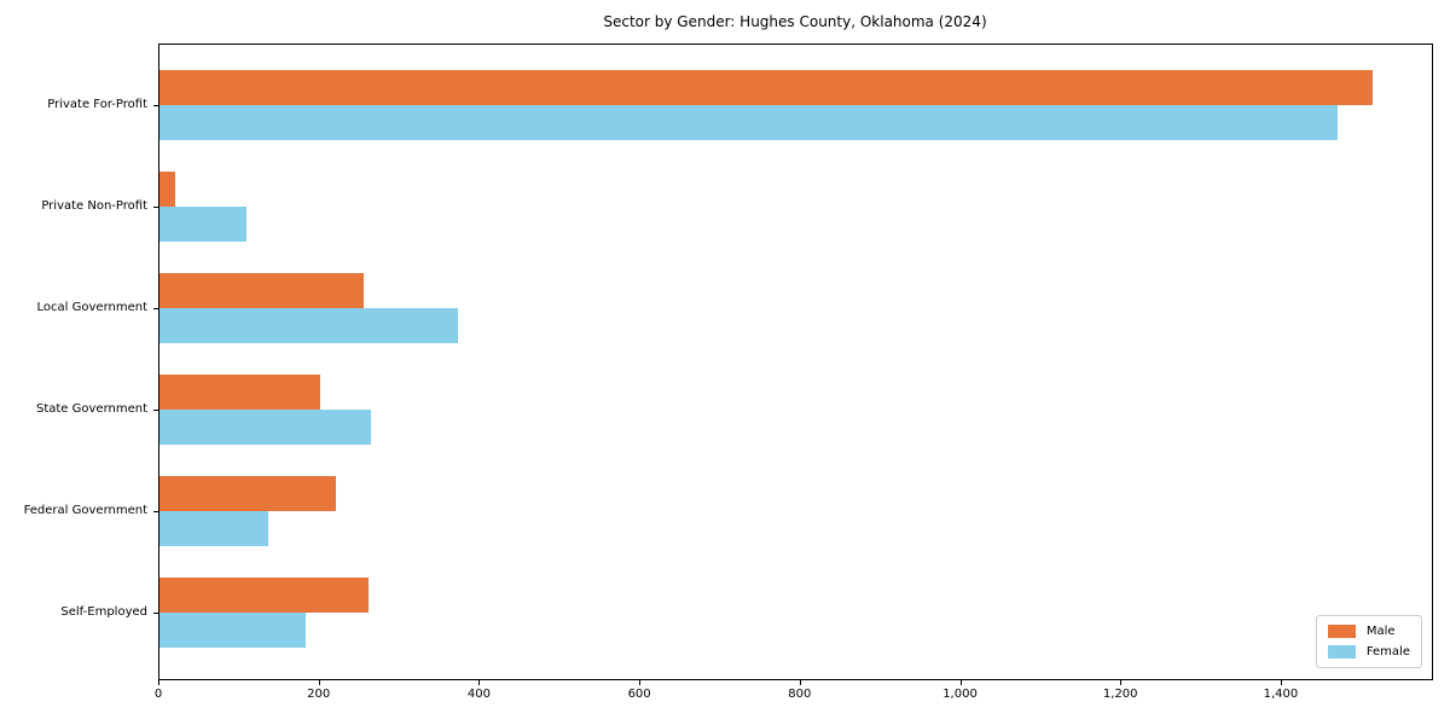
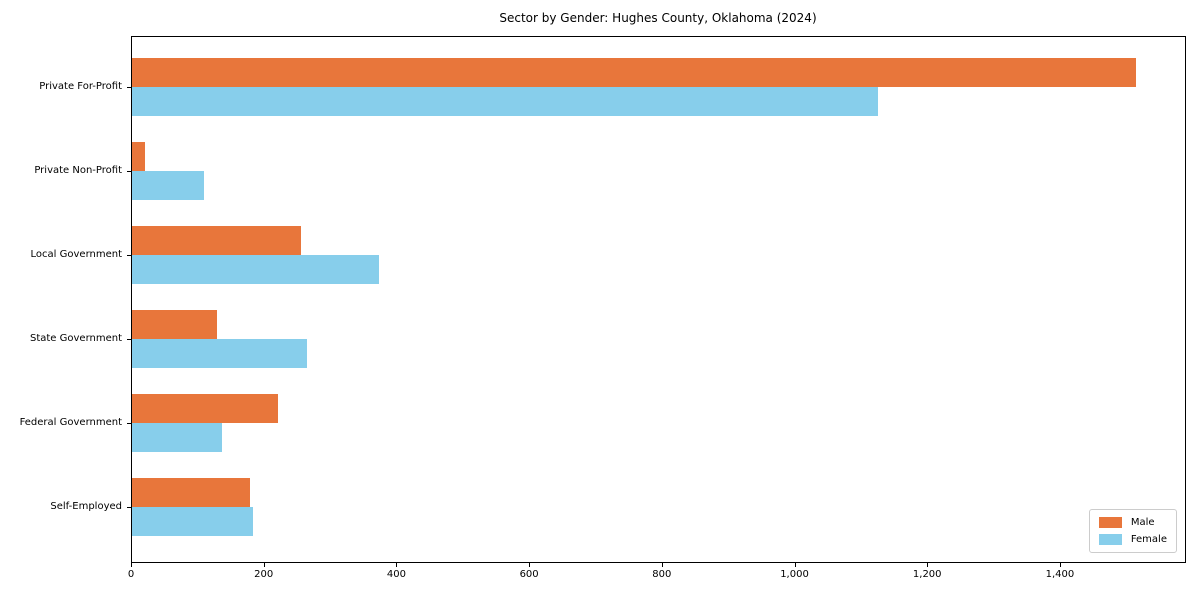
Female/Private For-Profit: 1470 -> 1120
Male/State Government: 200 -> 130
Male/Self-Employed: 260 -> 180
